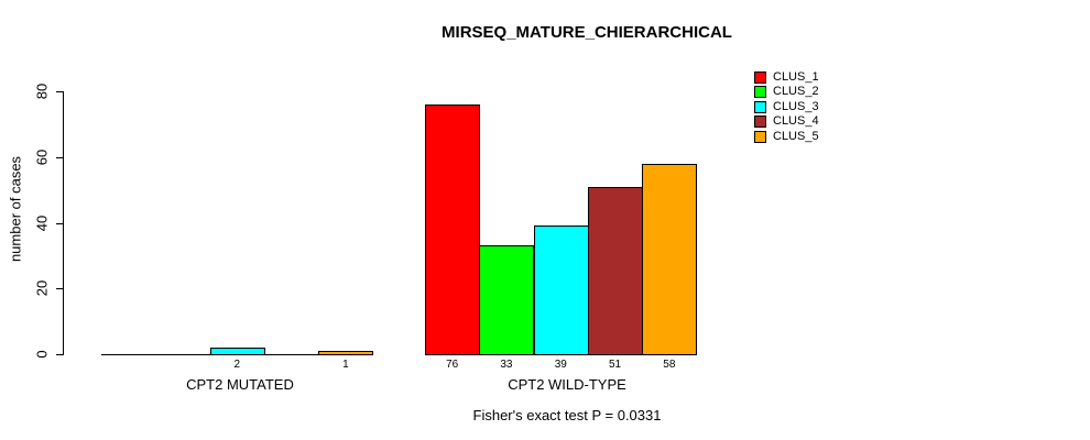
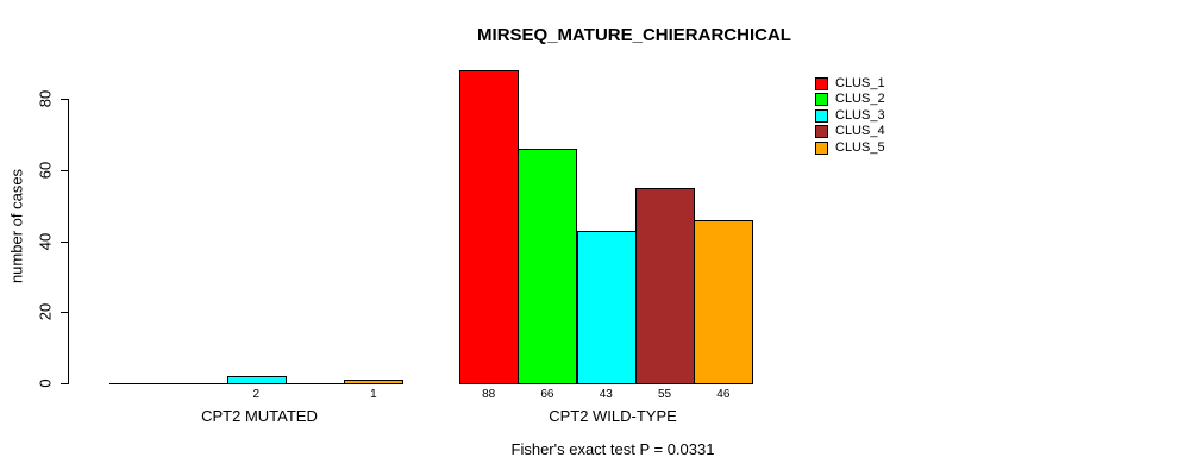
CLUS_1/CPT2 WILD-TYPE: 76 -> 88
CLUS_2/CPT2 WILD-TYPE: 33 -> 66
CLUS_3/CPT2 WILD-TYPE: 39 -> 43
CLUS_4/CPT2 WILD-TYPE: 51 -> 55
CLUS_5/CPT2 WILD-TYPE: 58 -> 46
